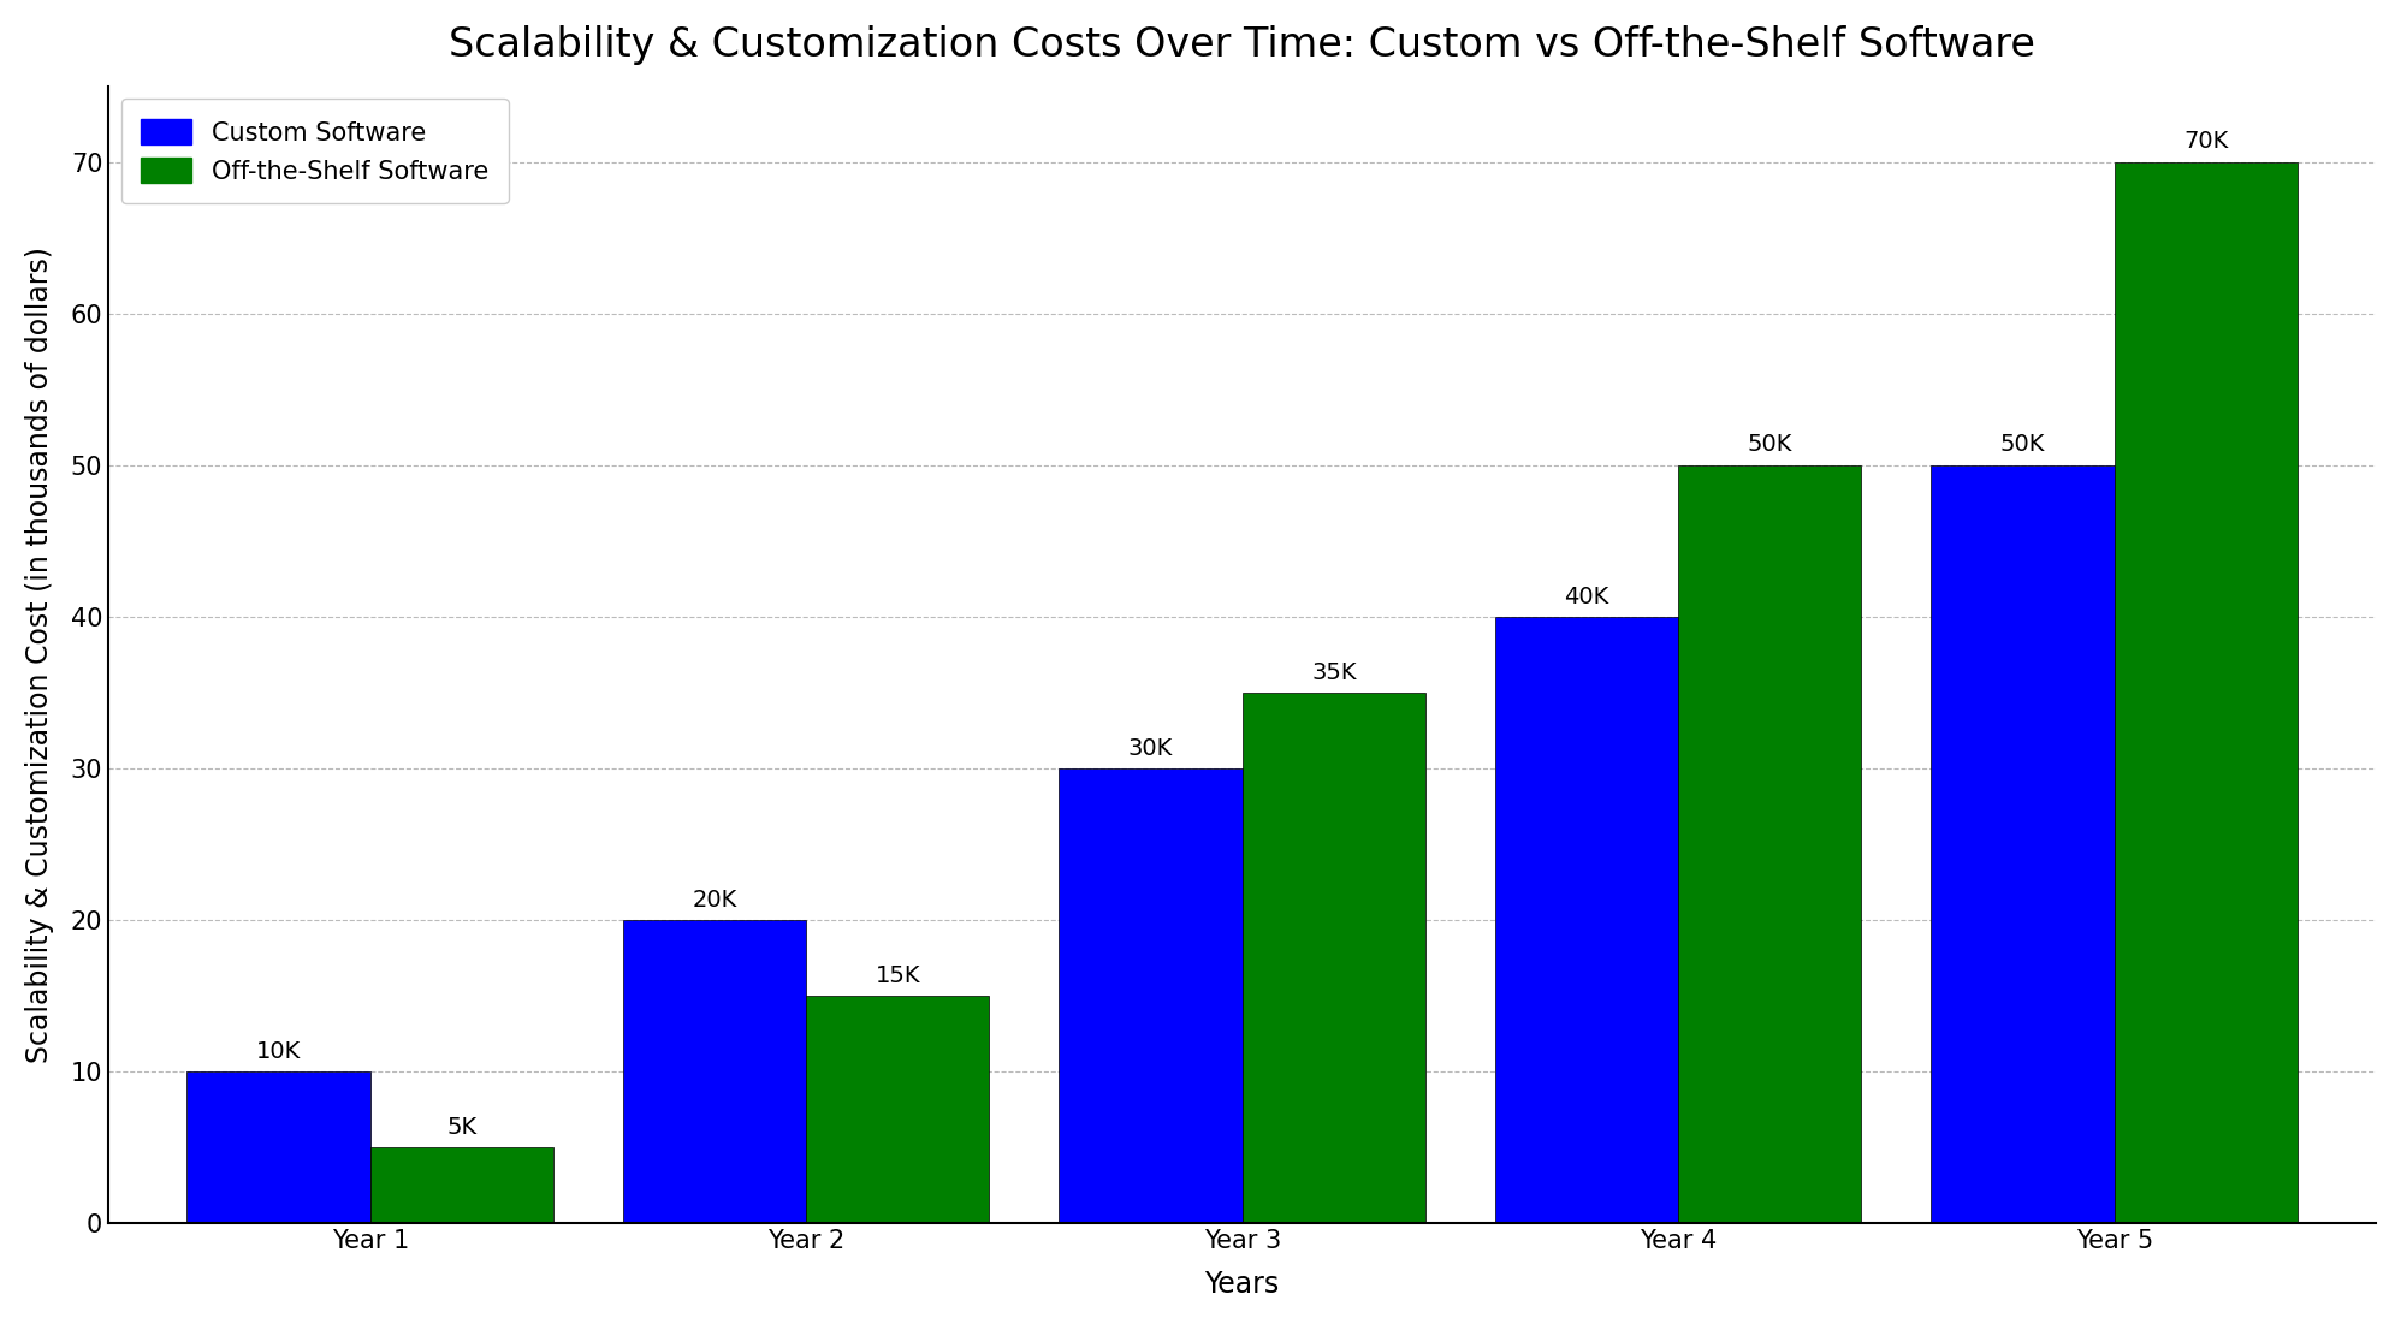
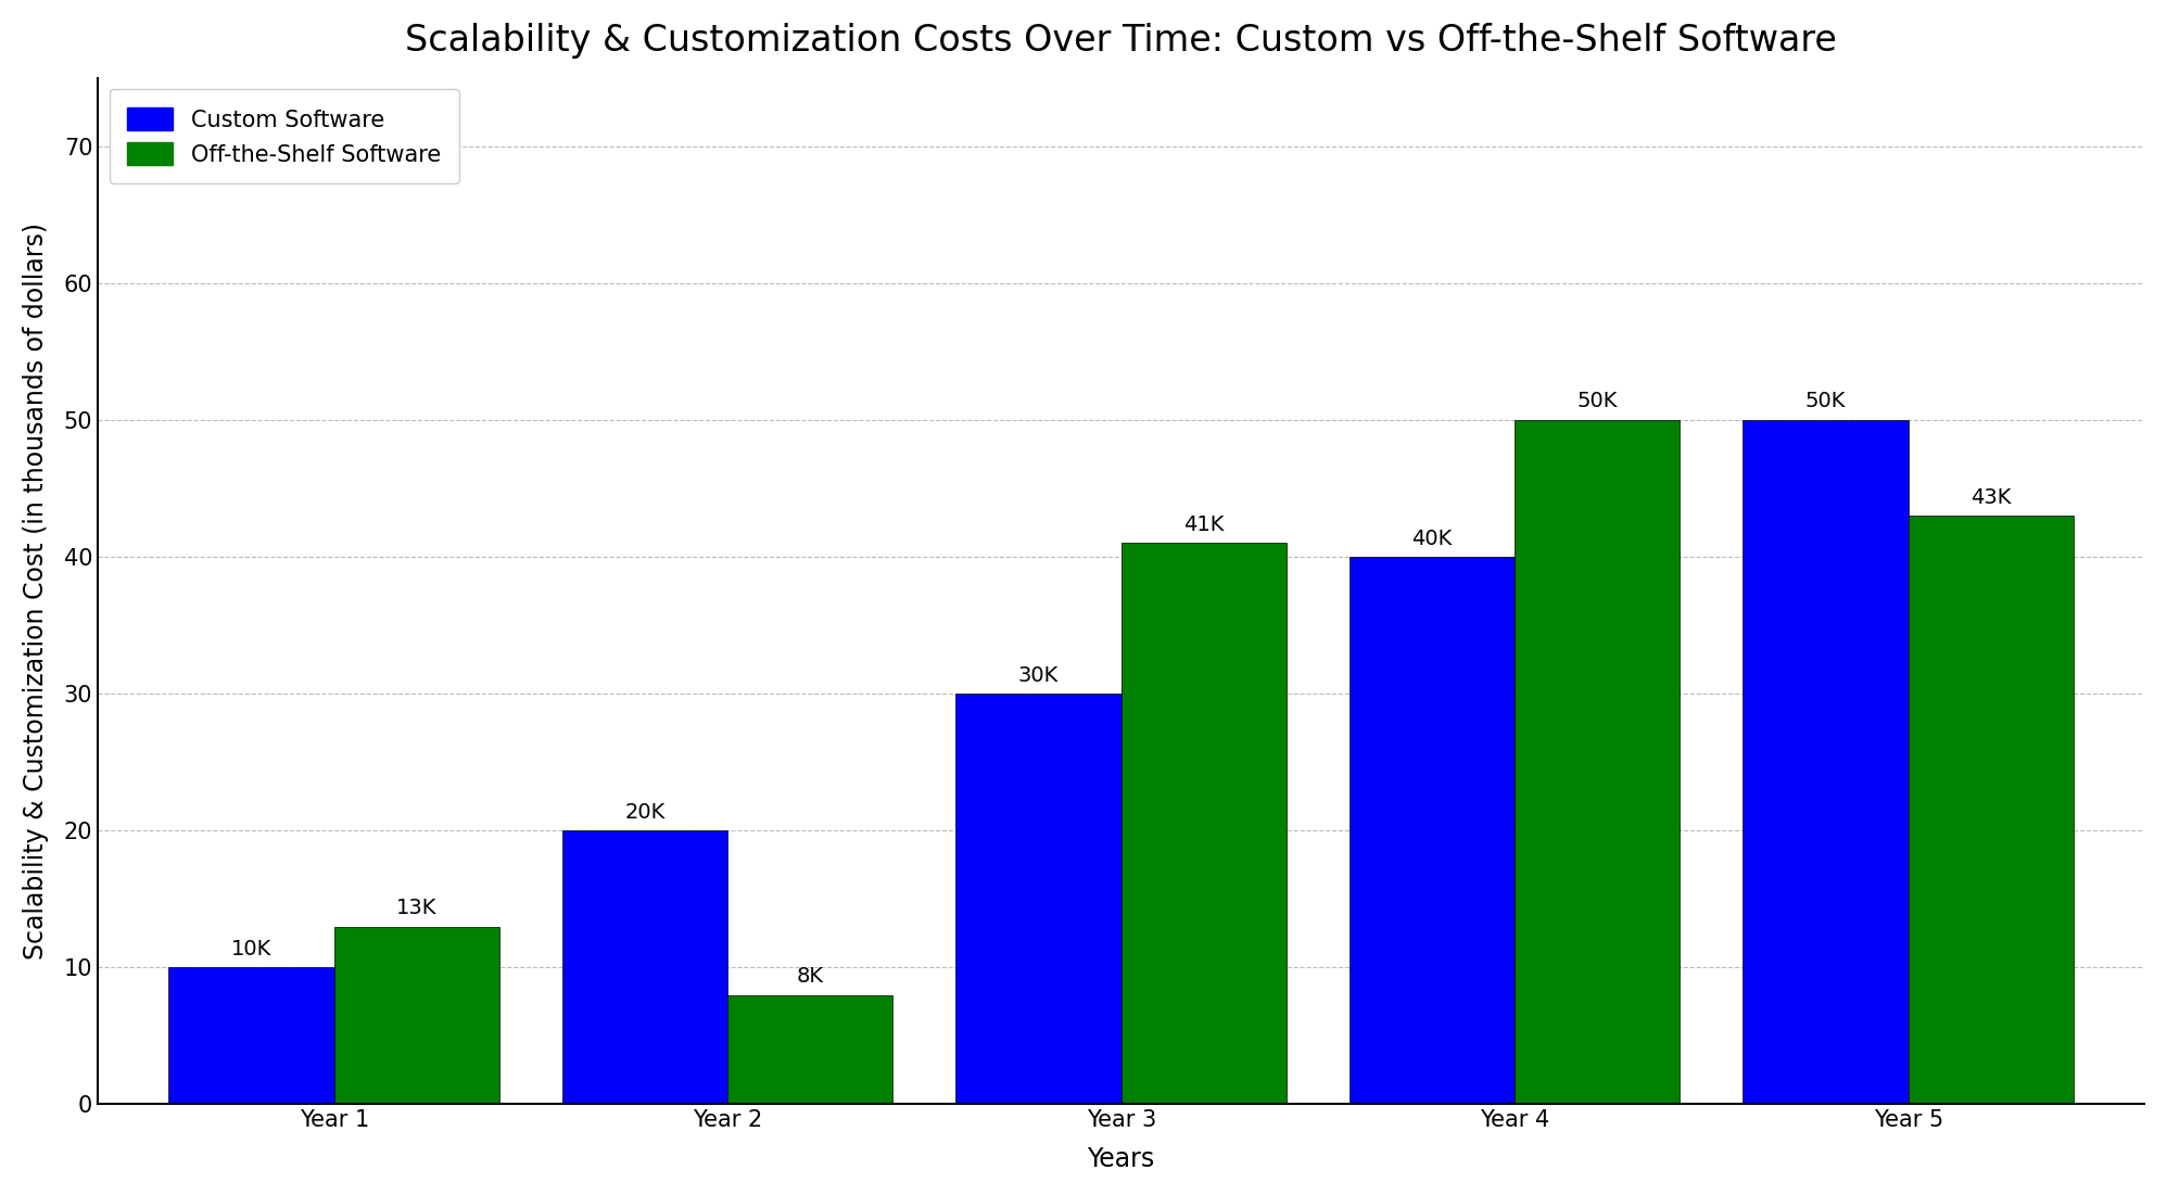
Off-the-Shelf Software/Year 1: 5K -> 13K
Off-the-Shelf Software/Year 2: 15K -> 8K
Off-the-Shelf Software/Year 3: 35K -> 41K
Off-the-Shelf Software/Year 5: 70K -> 43K
